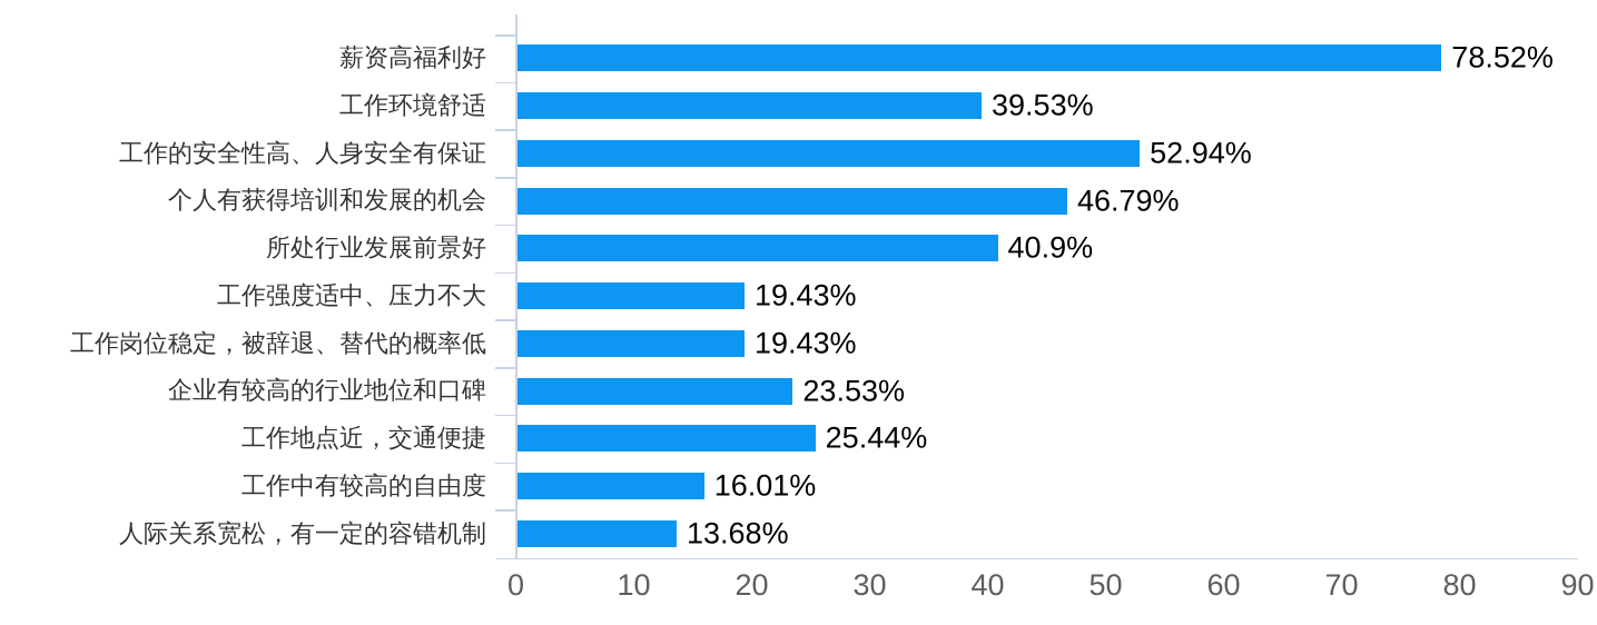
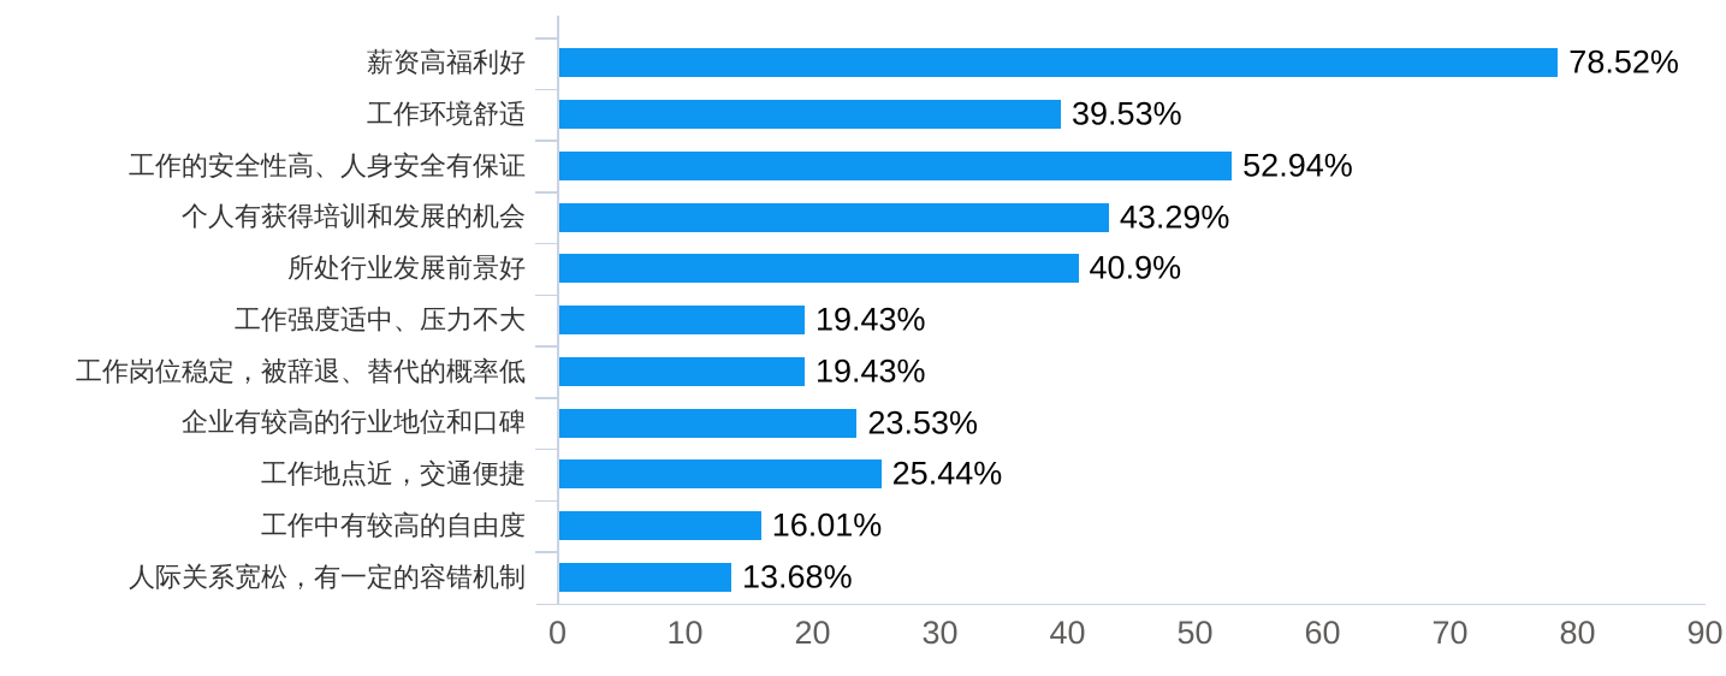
个人有获得培训和发展的机会: 46.79% -> 43.29%
